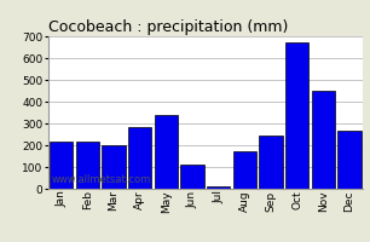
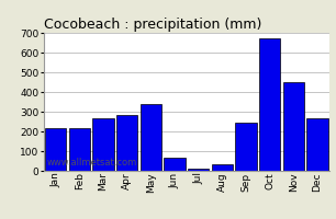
Mar: 200 -> 260
Jun: 110 -> 60
Aug: 170 -> 40
